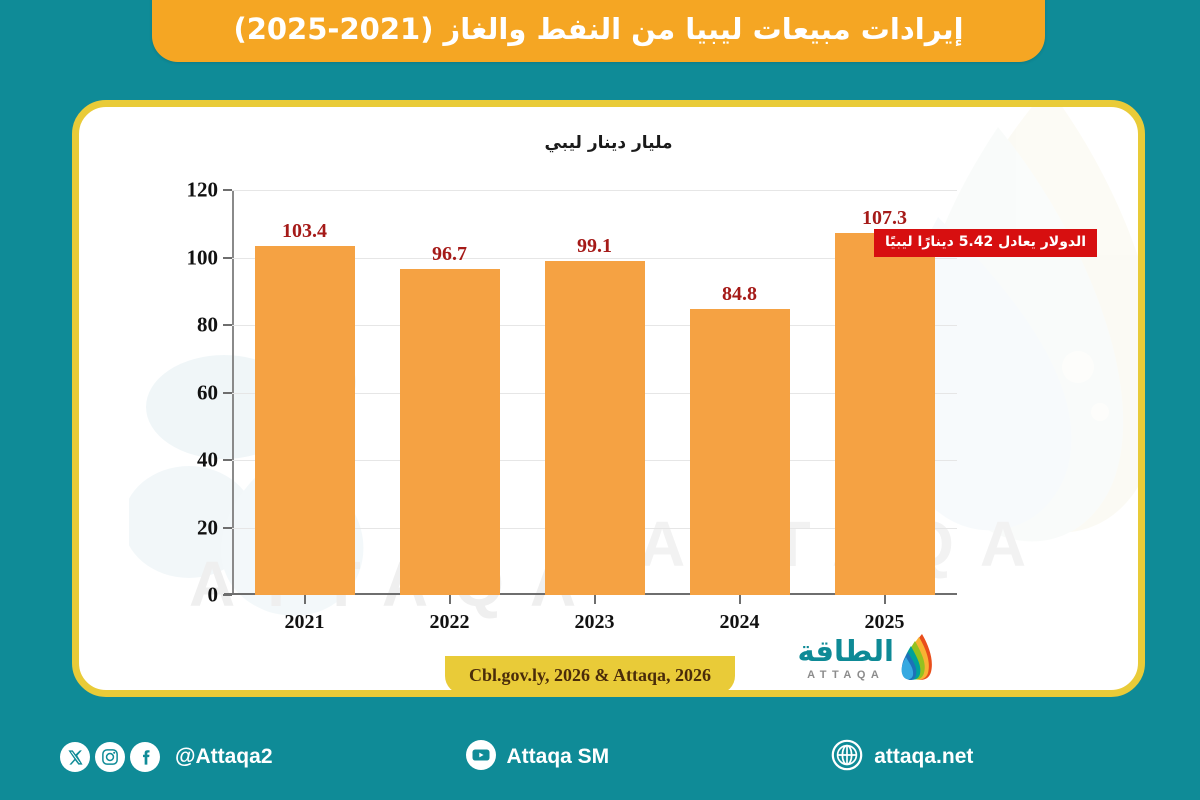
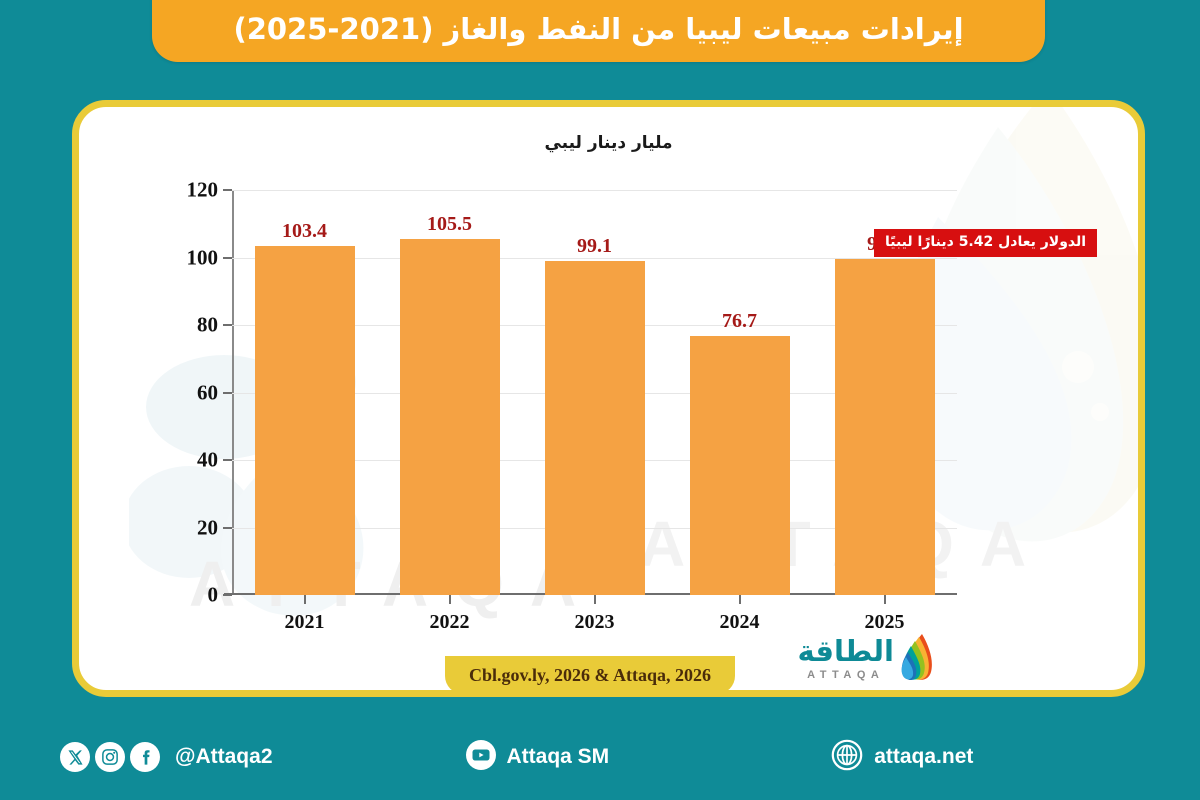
2022: 96.7 -> 105.5
2024: 84.8 -> 76.7
2025: 107.3 -> 99.6
